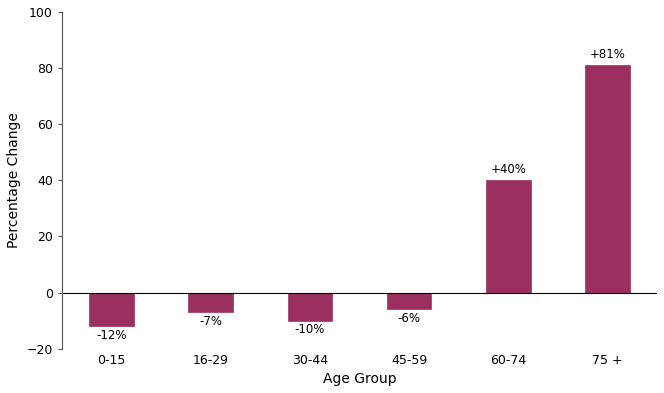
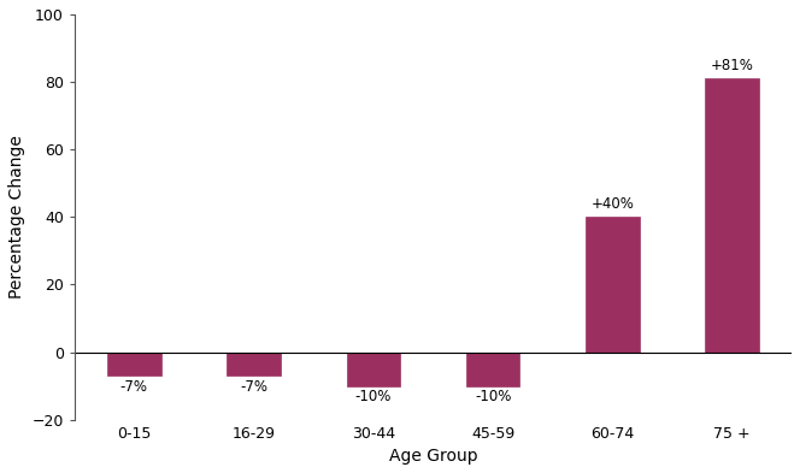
0-15: -12% -> -7%
45-59: -6% -> -10%
